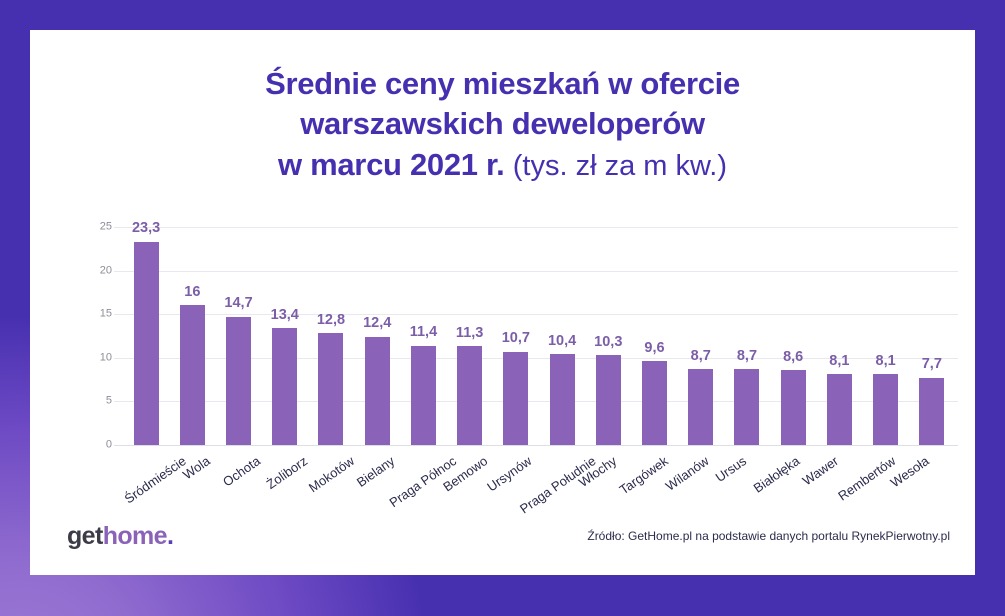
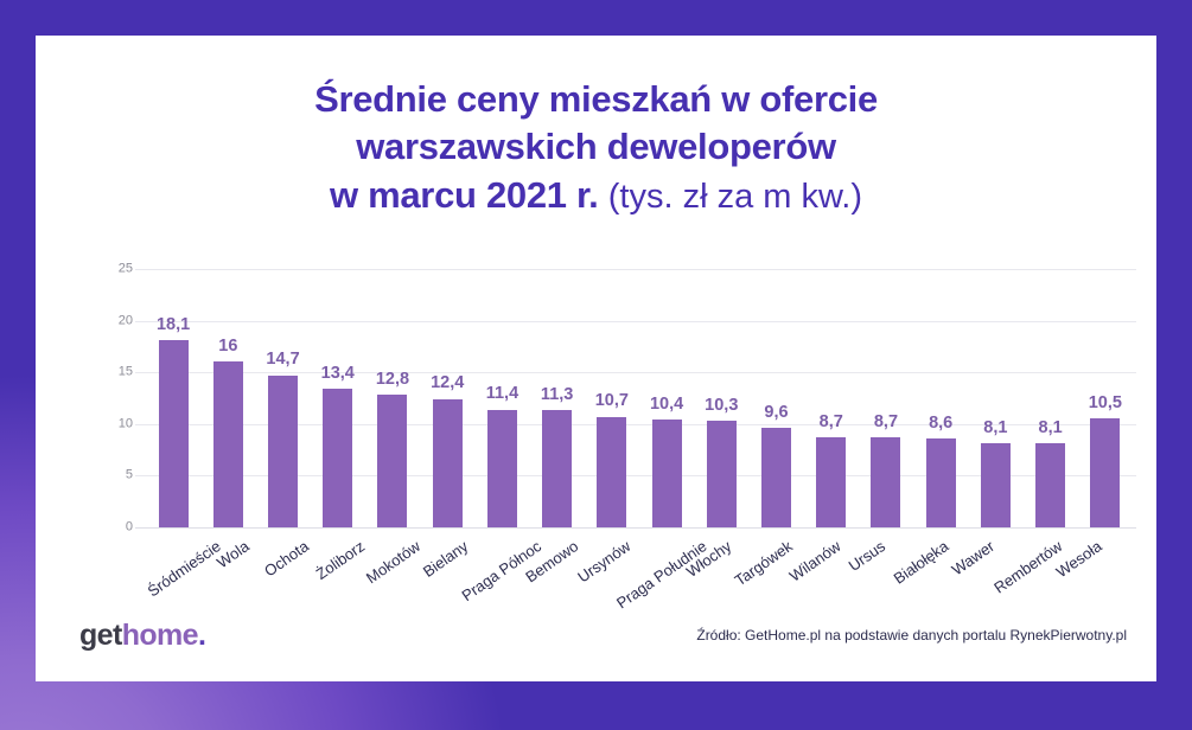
Śródmieście: 23,3 -> 18,1
Wesoła: 7,7 -> 10,5
